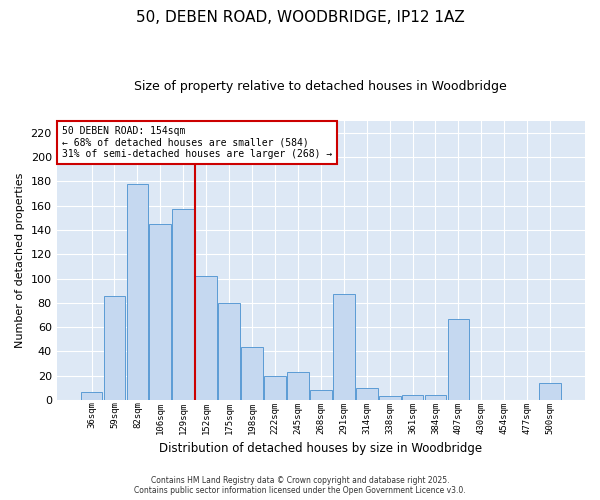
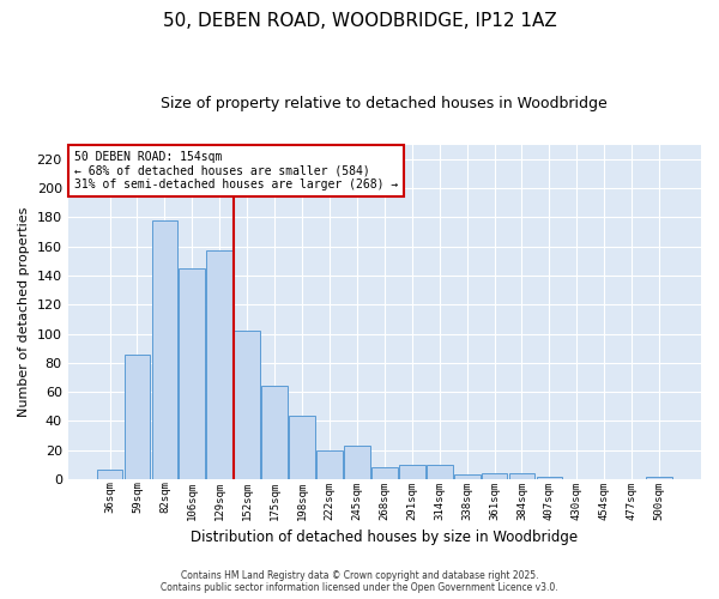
175sqm: 80 -> 64
291sqm: 87 -> 10
407sqm: 67 -> 2
500sqm: 14 -> 2
